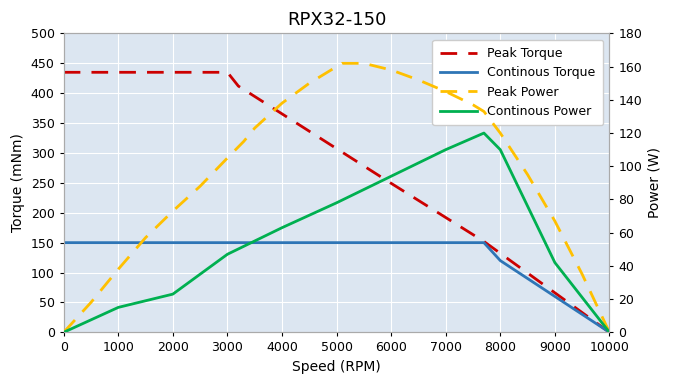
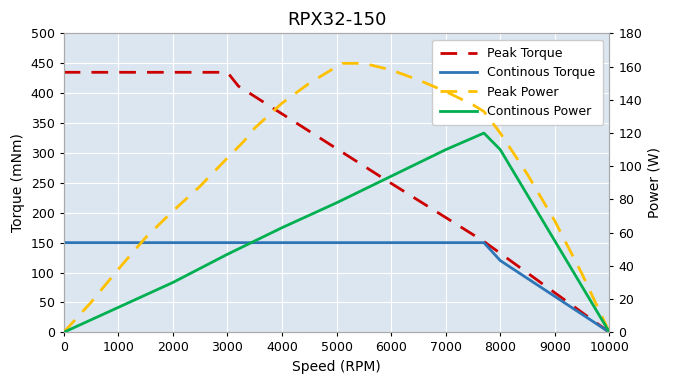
Continous Power/2000: 23 -> 30
Continous Power/9000: 42 -> 55
